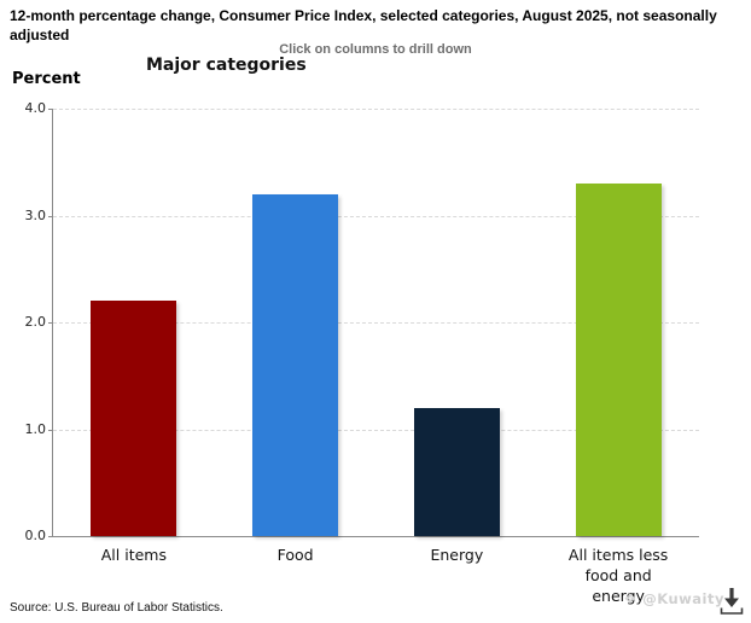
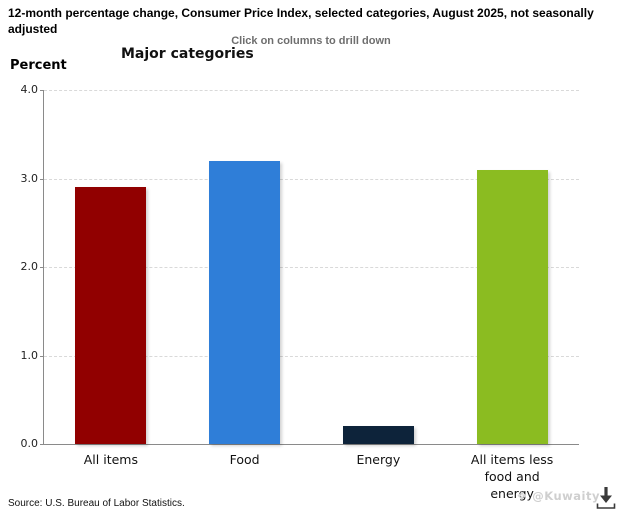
All items: 2.2 -> 2.9
Energy: 1.2 -> 0.2
All items less food and energy: 3.3 -> 3.1
